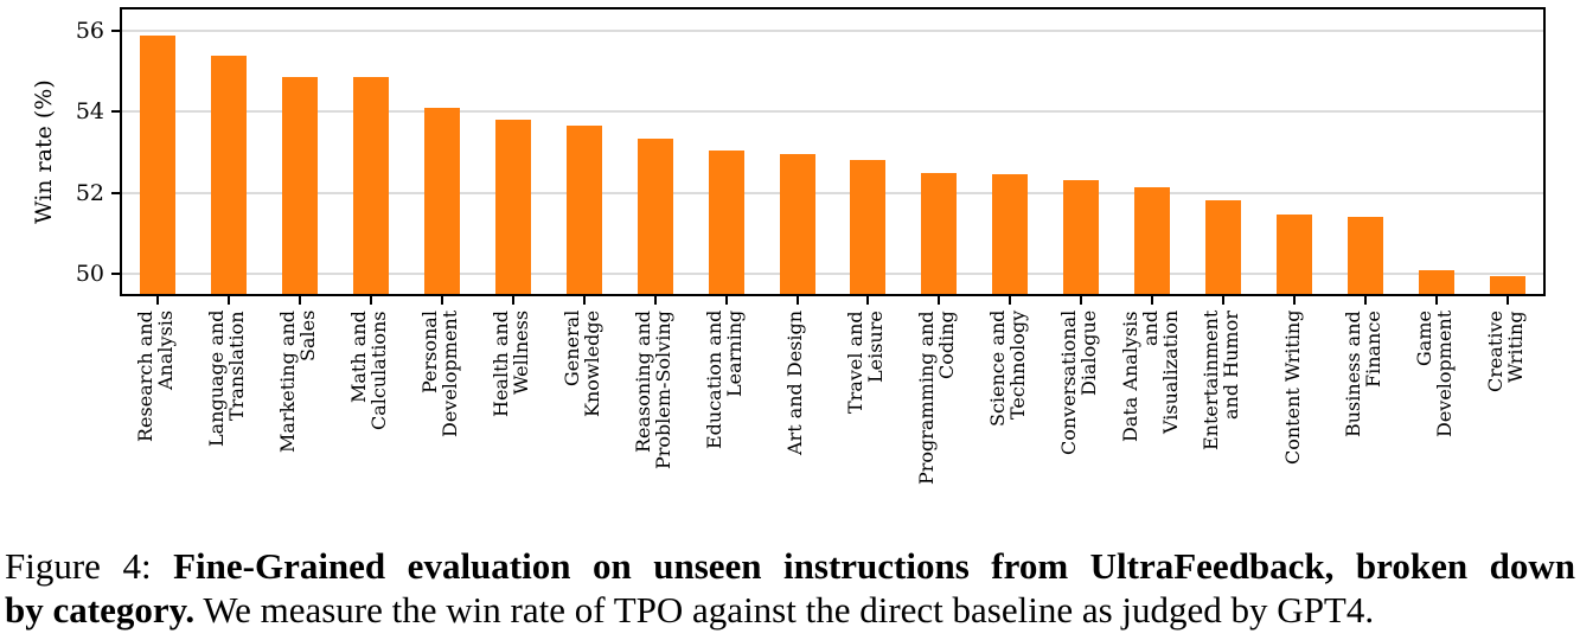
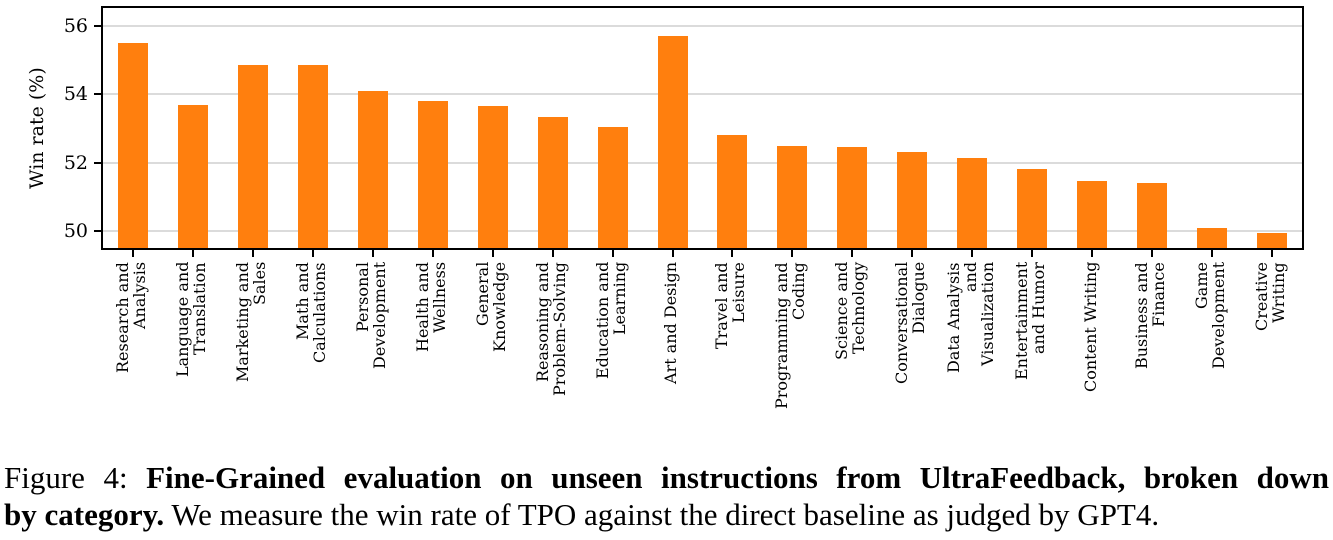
Research and Analysis: 55.9 -> 55.5
Language and Translation: 55.4 -> 53.7
Art and Design: 53.0 -> 55.7
